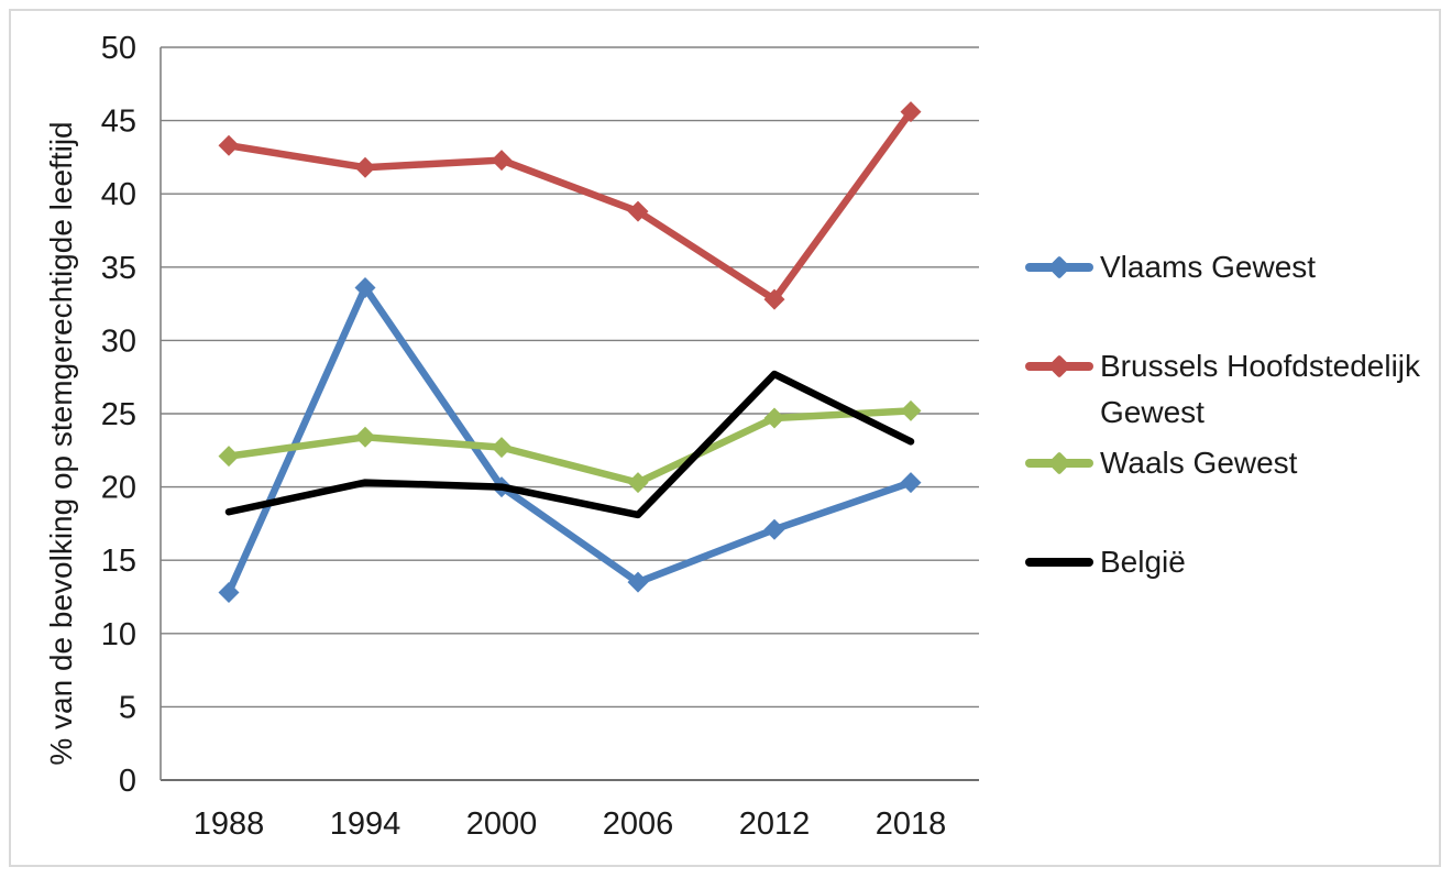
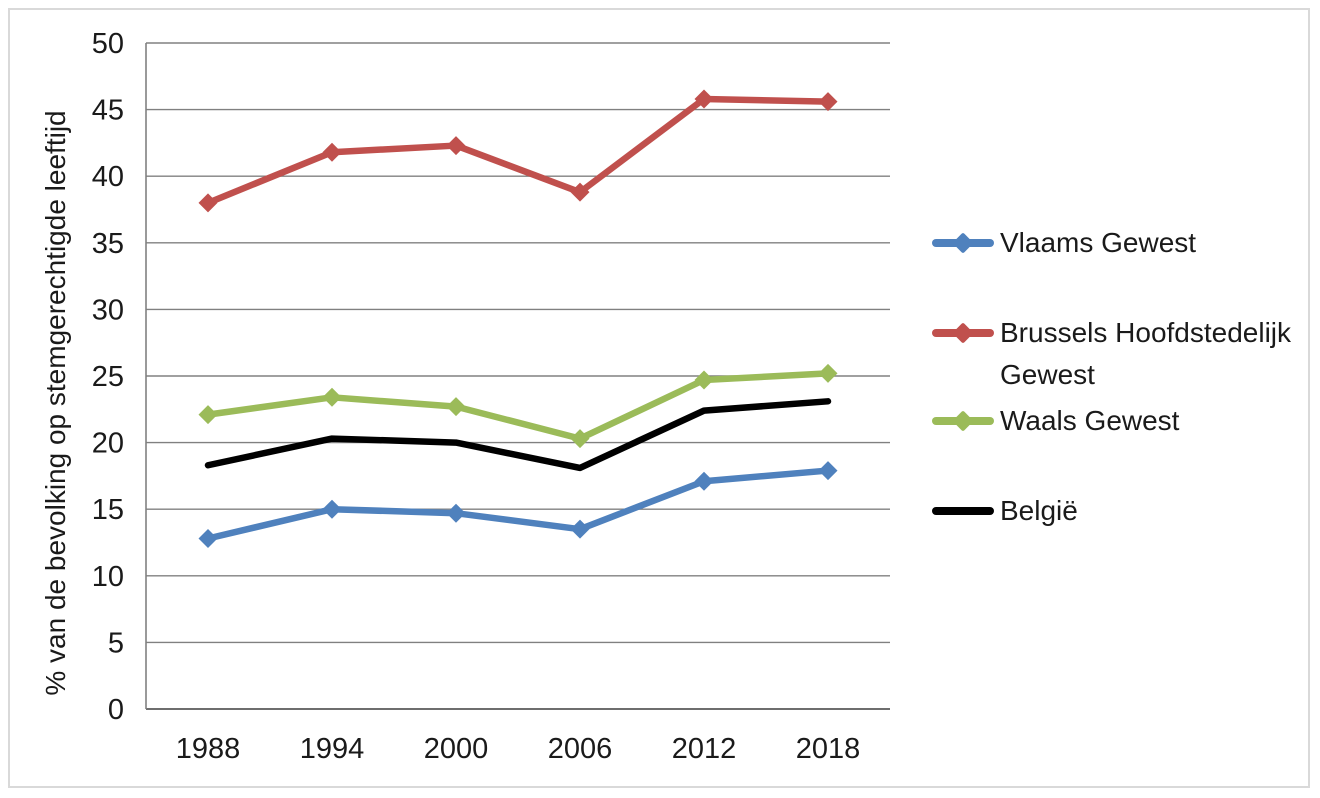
Brussels Hoofdstedelijk Gewest/1988: 43.3 -> 38.0
Vlaams Gewest/1994: 33.6 -> 15.0
Vlaams Gewest/2000: 20.0 -> 14.7
Brussels Hoofdstedelijk Gewest/2012: 32.8 -> 45.8
België/2012: 27.7 -> 22.4
Vlaams Gewest/2018: 20.3 -> 17.9
